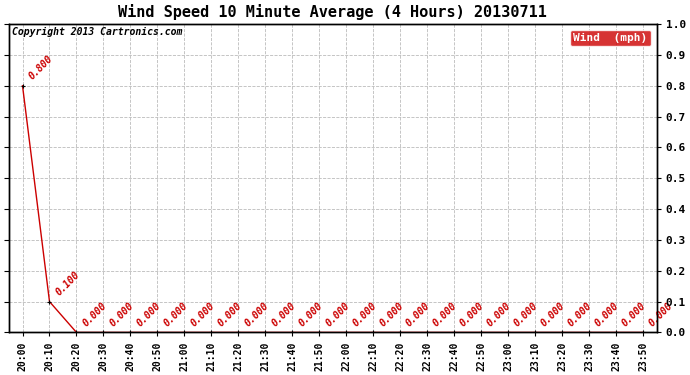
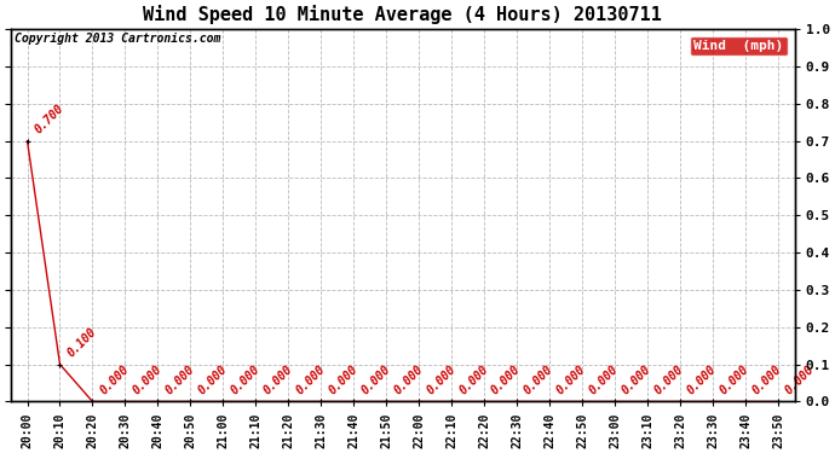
20:00: 0.800 -> 0.700
